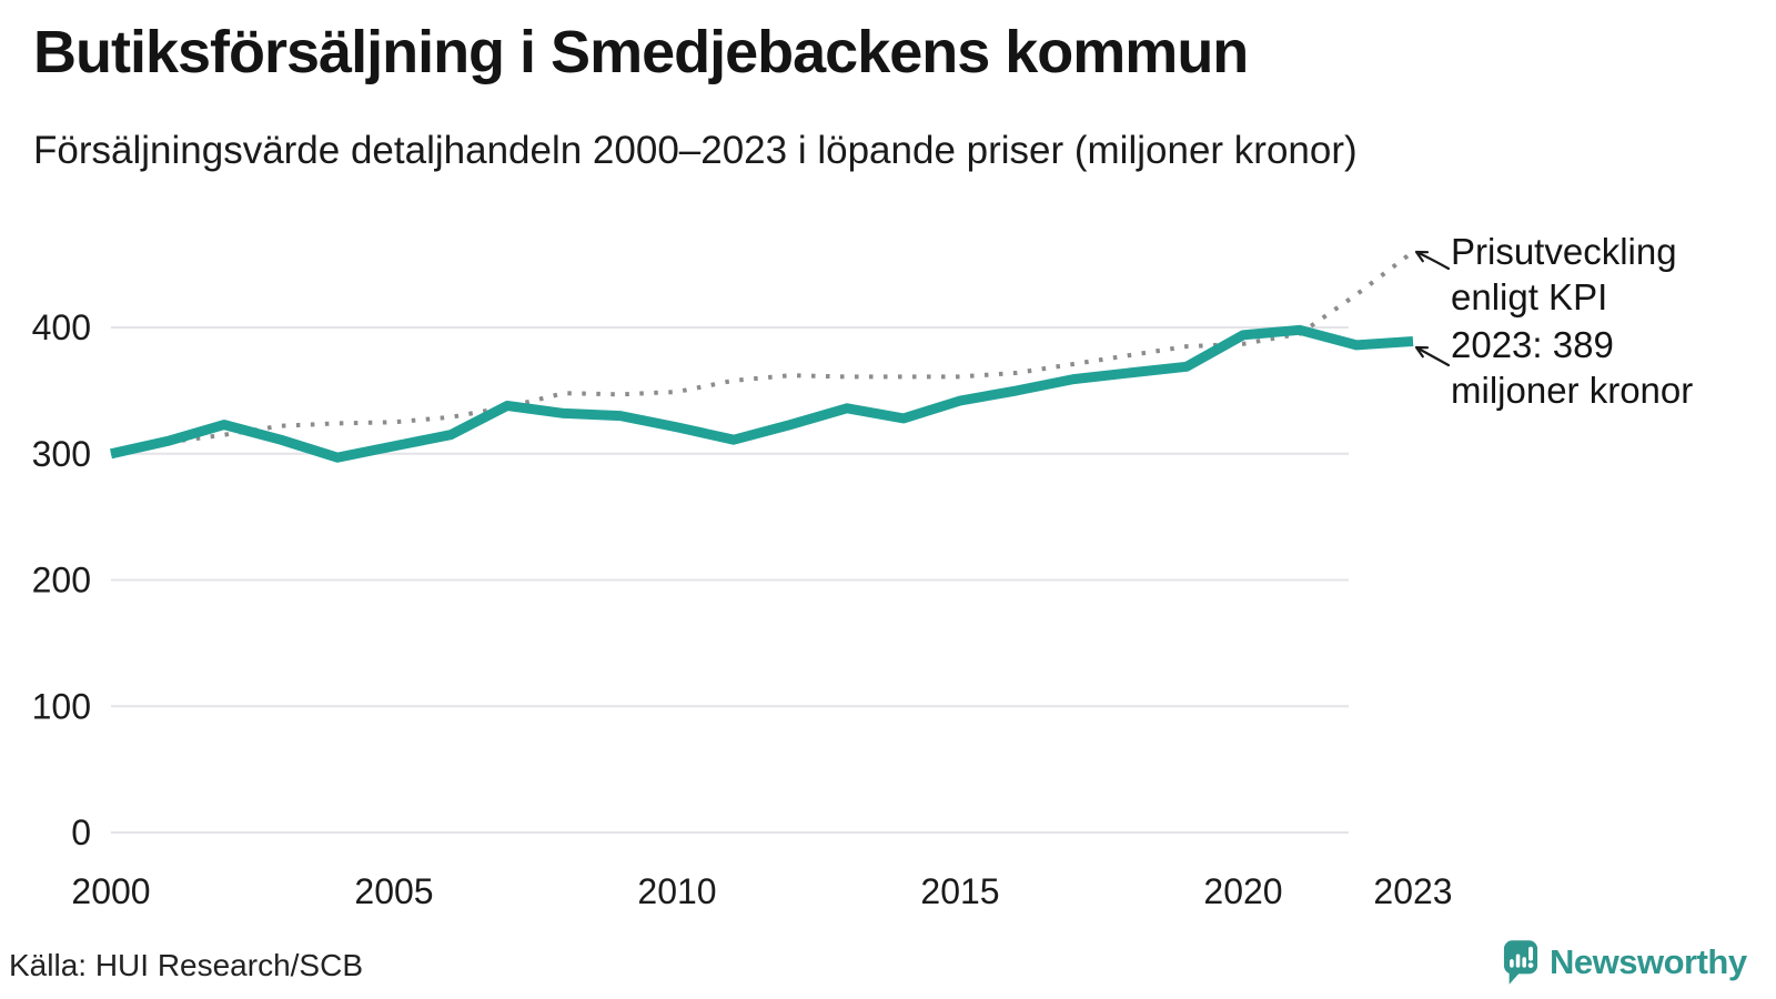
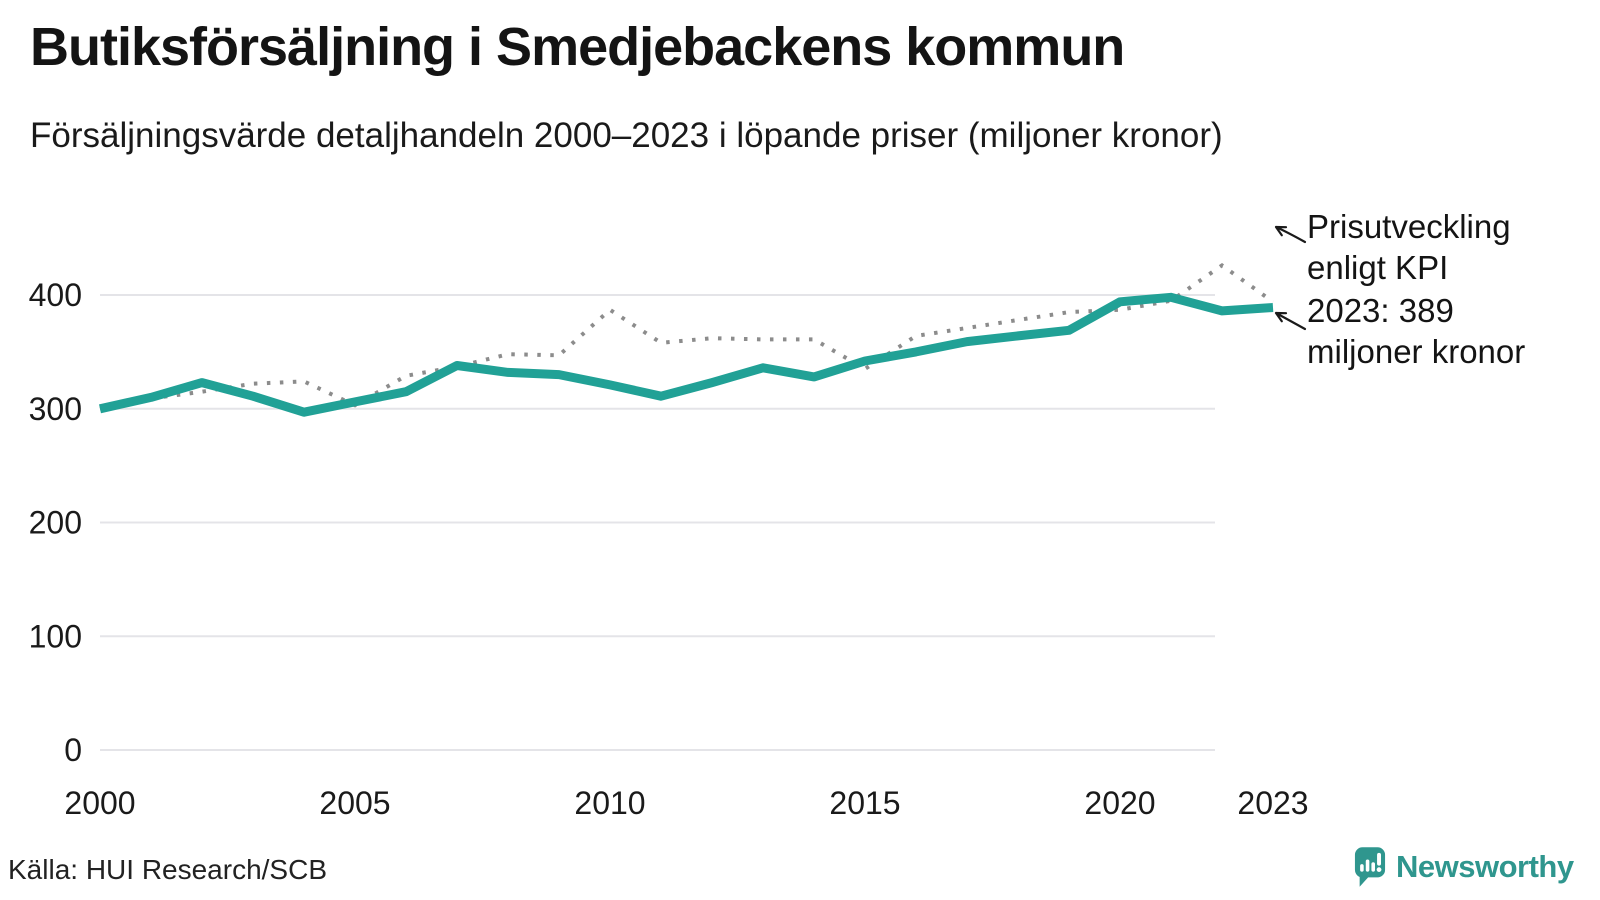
Prisutveckling enligt KPI/2005: 325 -> 303
Prisutveckling enligt KPI/2010: 349 -> 387
Prisutveckling enligt KPI/2015: 361 -> 335
Prisutveckling enligt KPI/2023: 460 -> 394
